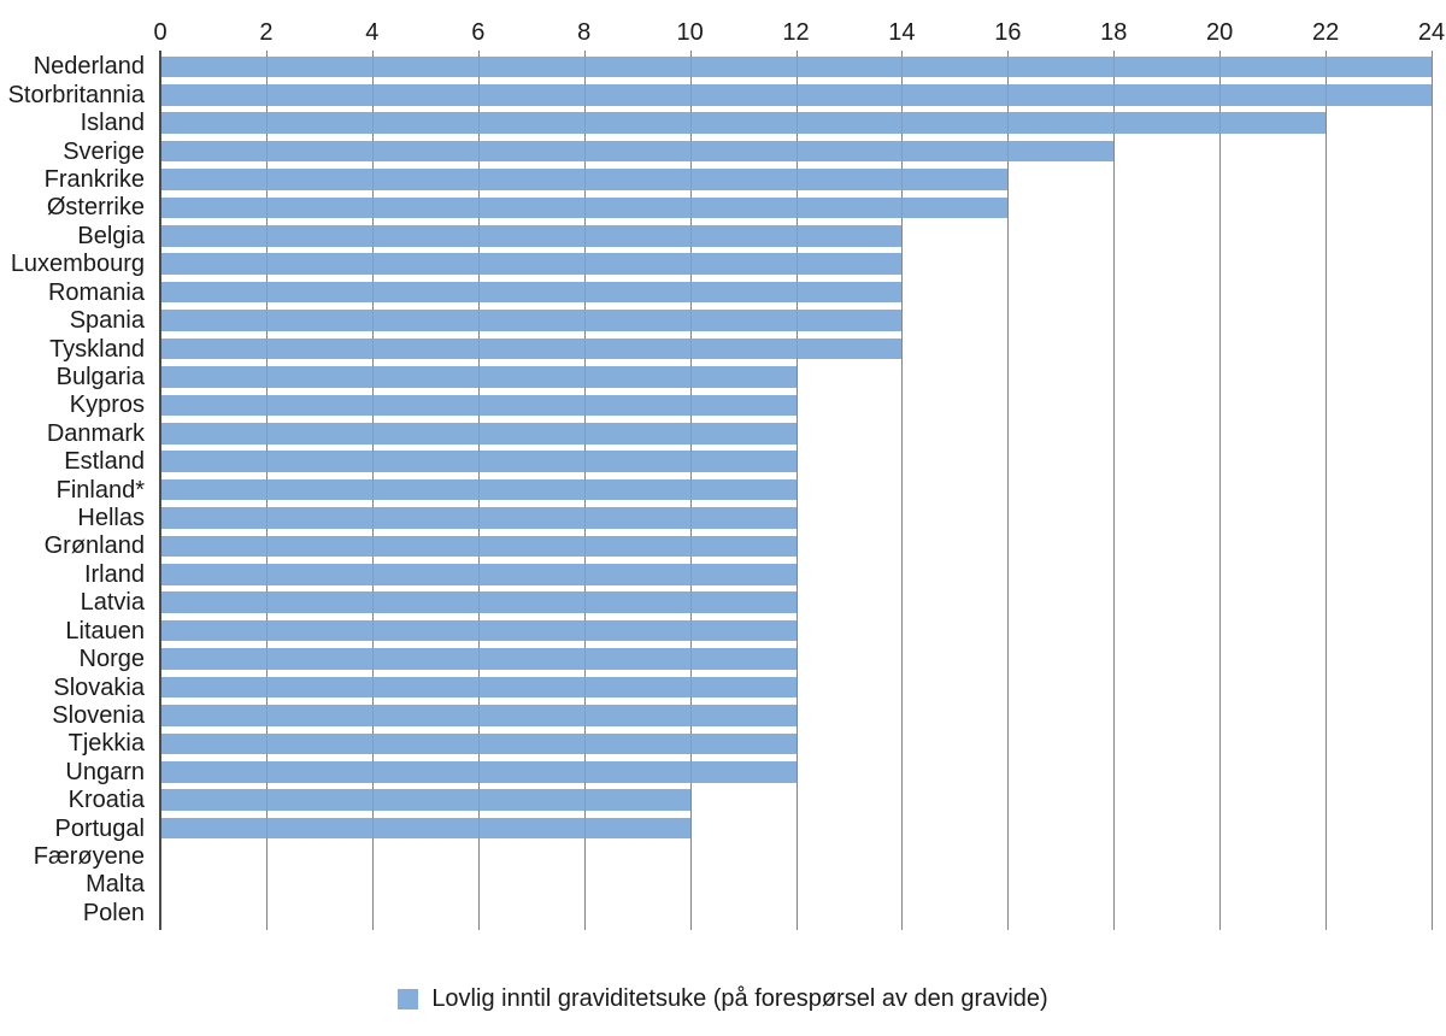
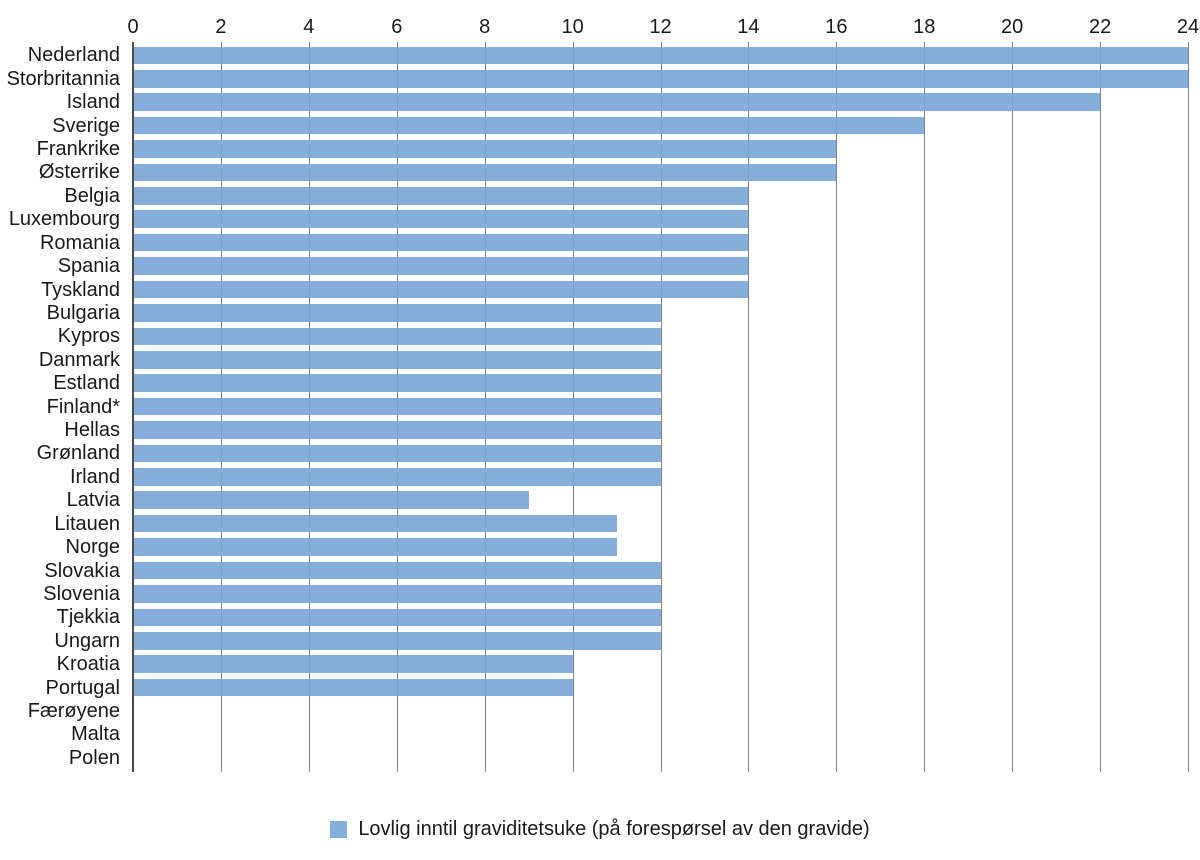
Latvia: 12 -> 9
Litauen: 12 -> 11
Norge: 12 -> 11
